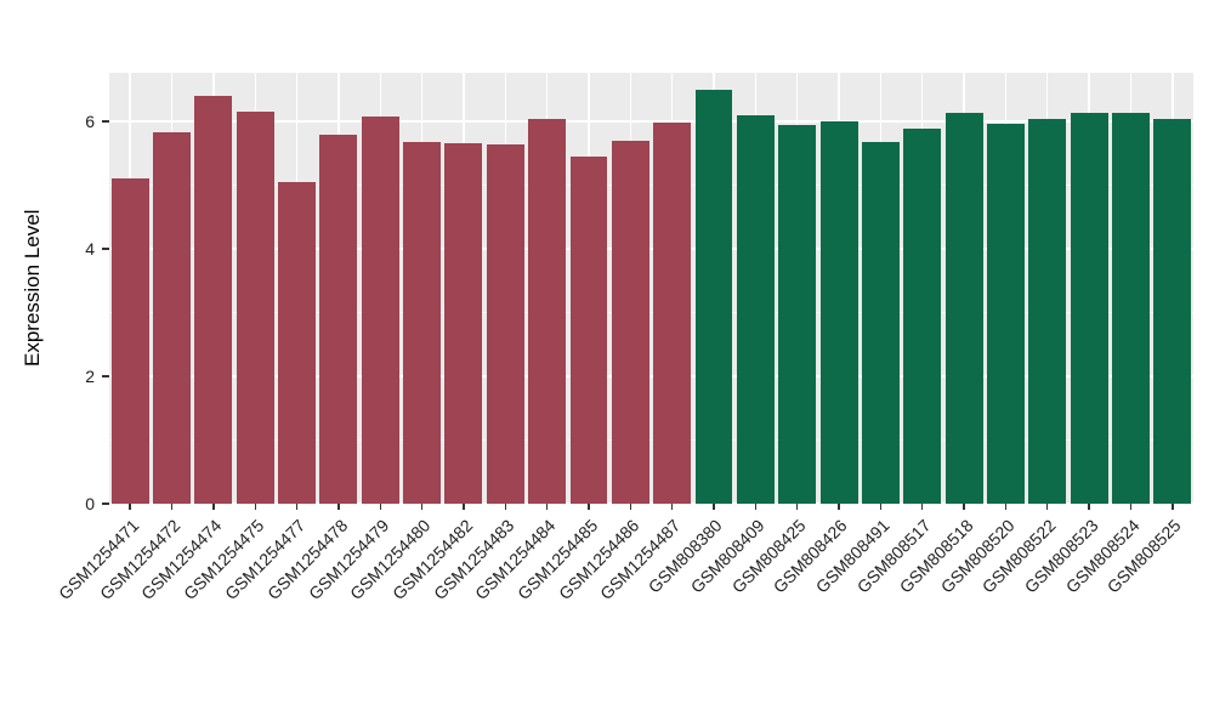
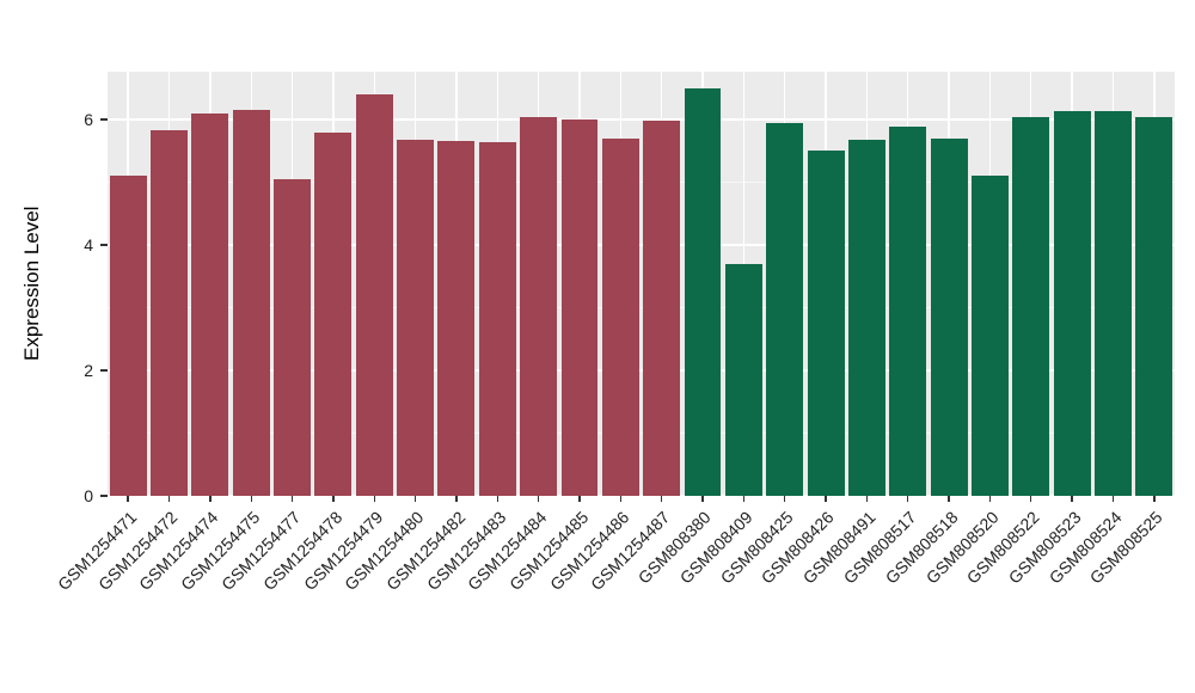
GSM1254474: 6.4 -> 6.1
GSM1254479: 6.1 -> 6.4
GSM1254485: 5.5 -> 6.0
GSM808409: 6.1 -> 3.7
GSM808426: 6.0 -> 5.5
GSM808518: 6.1 -> 5.7
GSM808520: 6.0 -> 5.1
